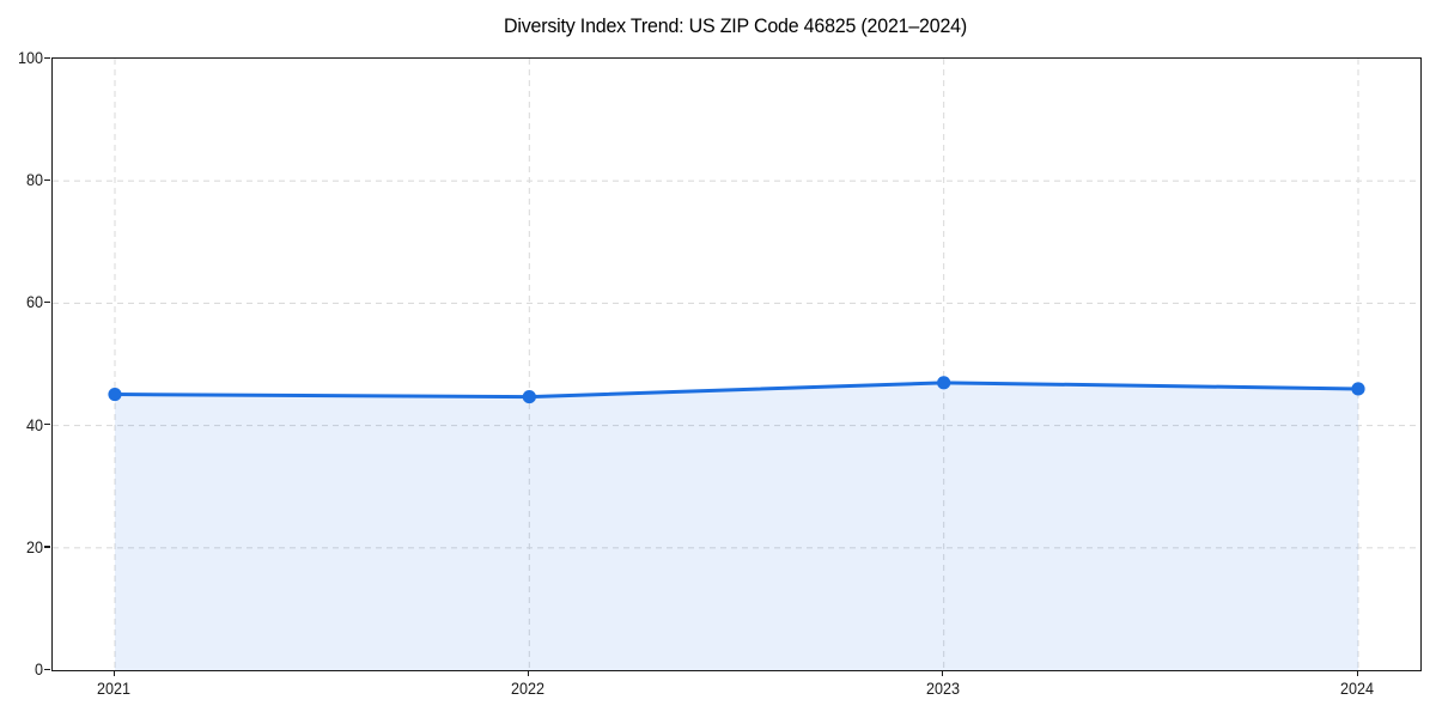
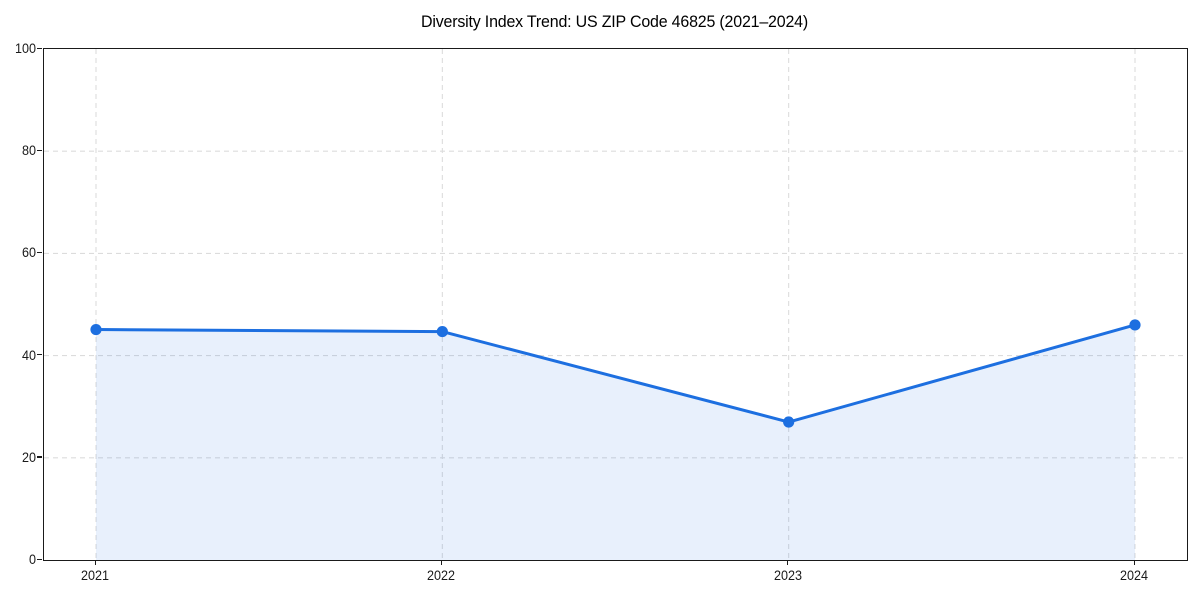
2023: 47 -> 27
